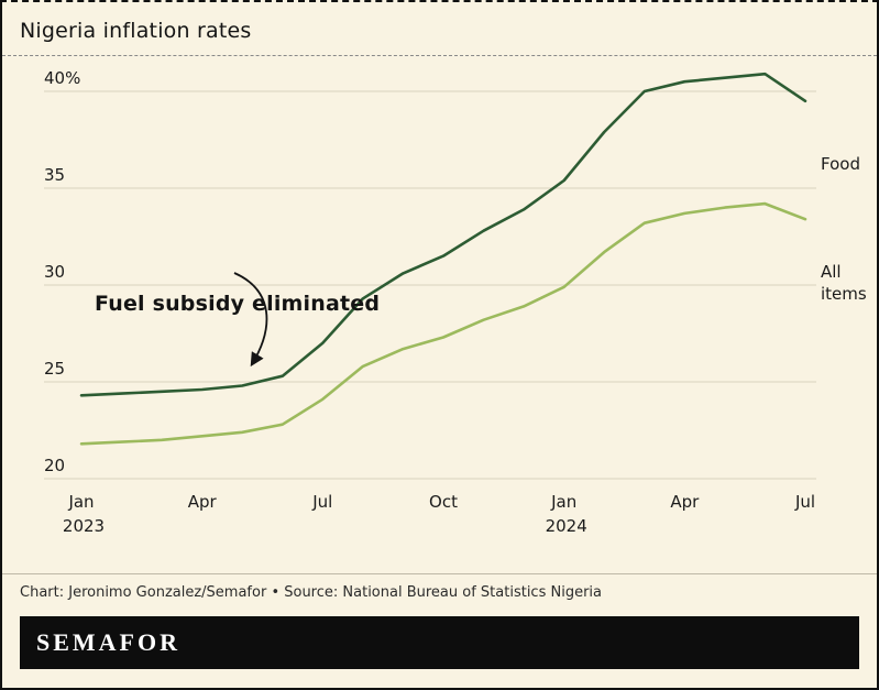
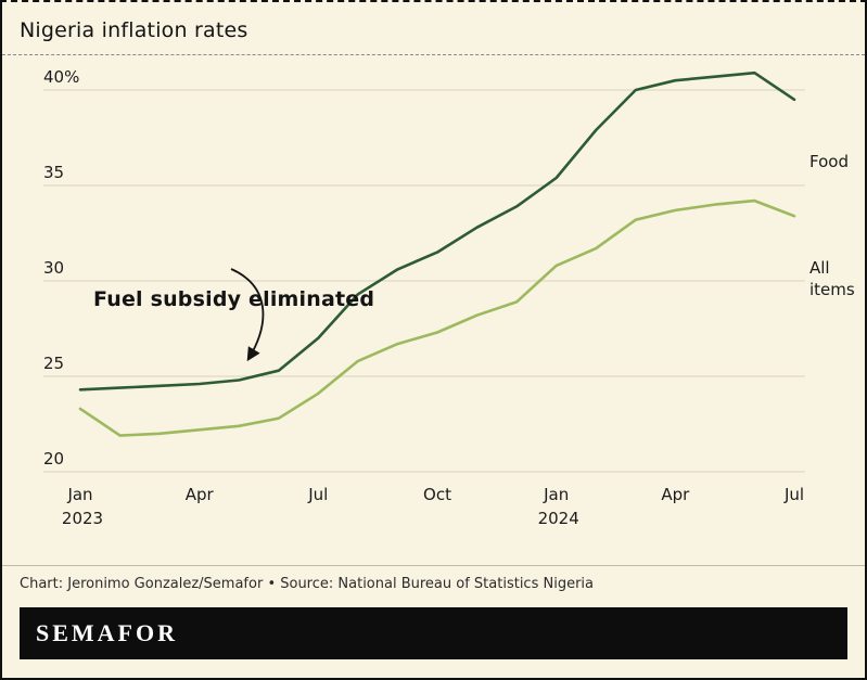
All items/Jan 2023: 21.8% -> 23.3%
All items/Jan 2024: 29.9% -> 30.8%
